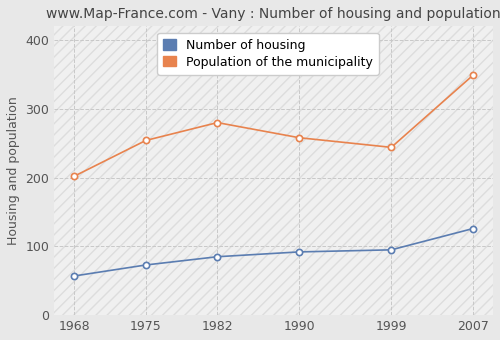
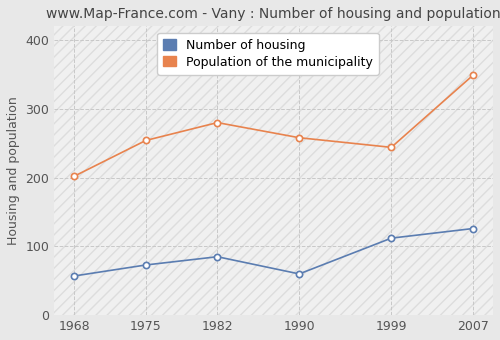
Number of housing/1990: 92 -> 60
Number of housing/1999: 95 -> 112
